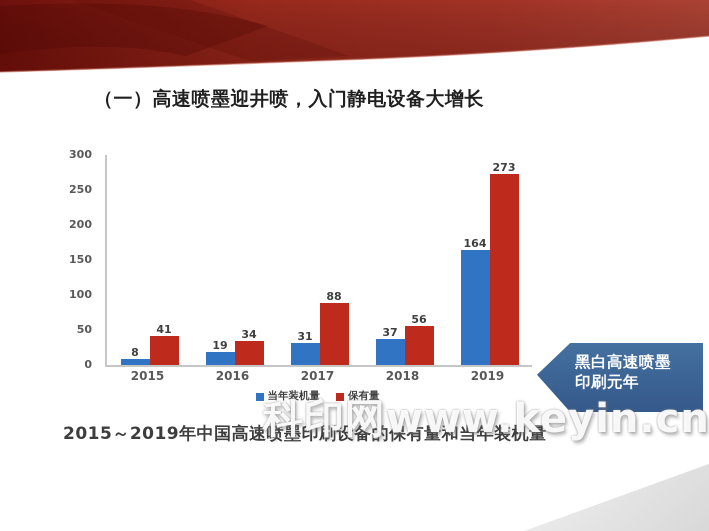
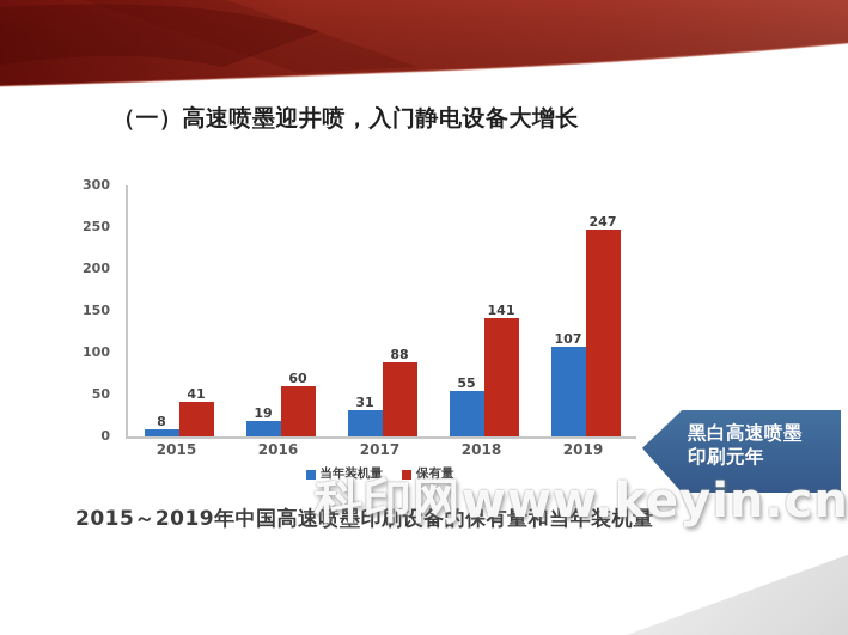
保有量/2016: 34 -> 60
当年装机量/2018: 37 -> 55
保有量/2018: 56 -> 141
当年装机量/2019: 164 -> 107
保有量/2019: 273 -> 247
